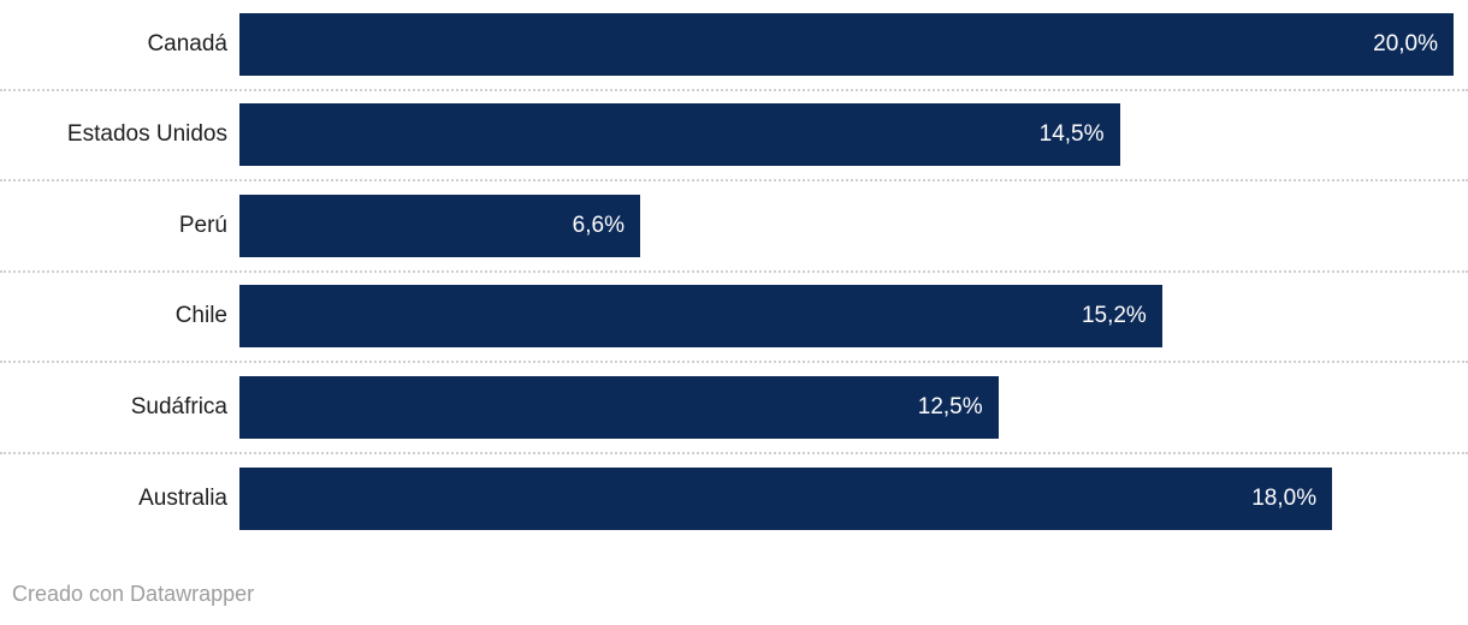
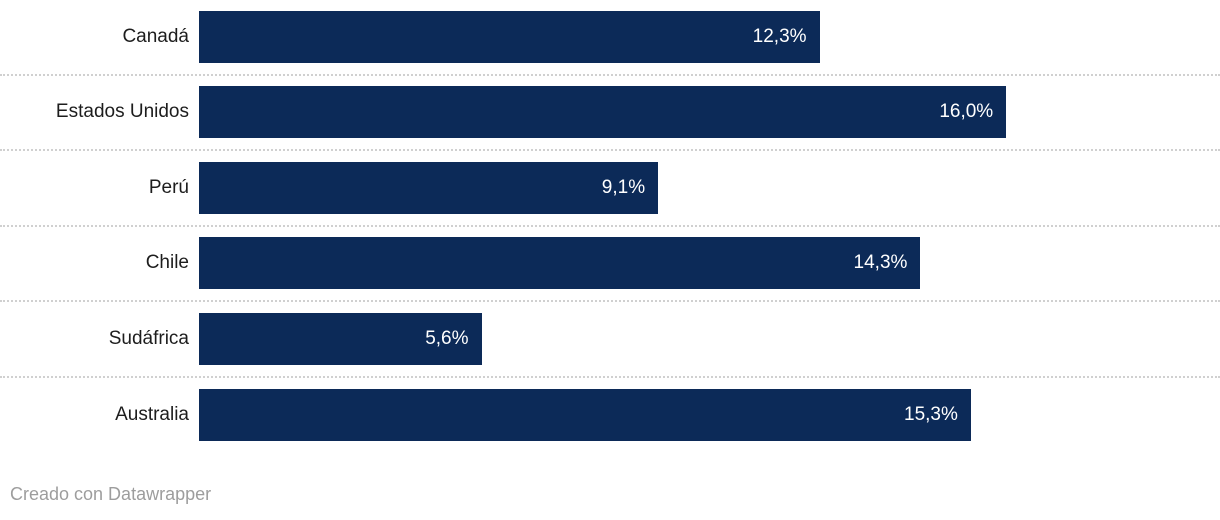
Canadá: 20,0% -> 12,3%
Estados Unidos: 14,5% -> 16,0%
Perú: 6,6% -> 9,1%
Chile: 15,2% -> 14,3%
Sudáfrica: 12,5% -> 5,6%
Australia: 18,0% -> 15,3%
